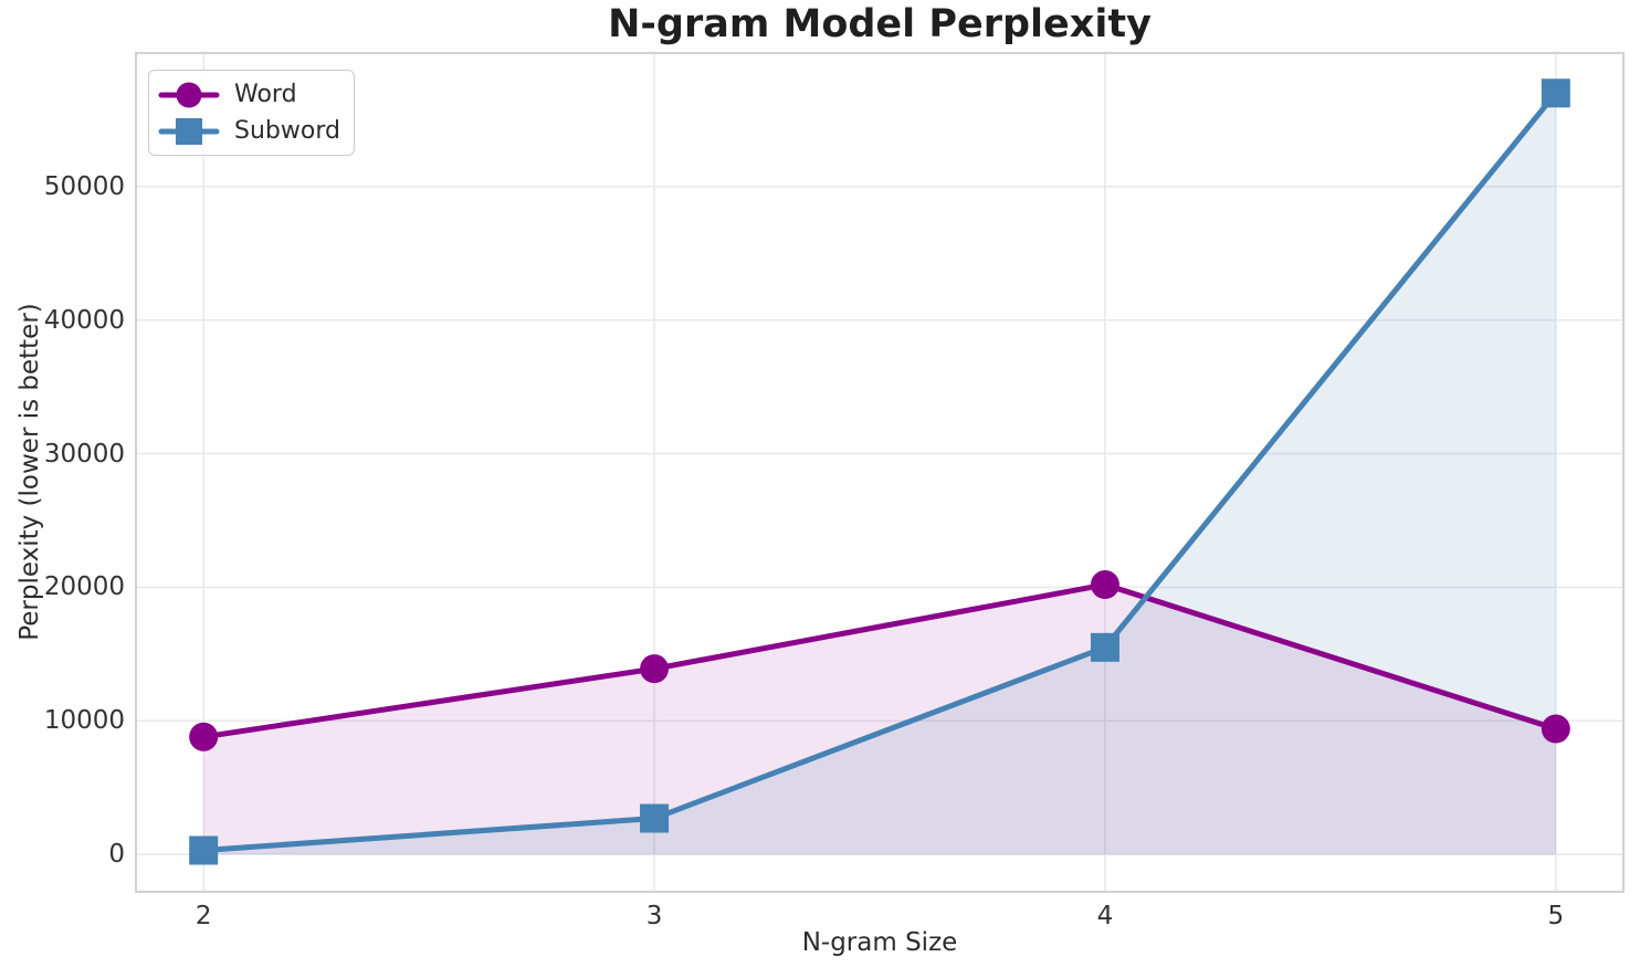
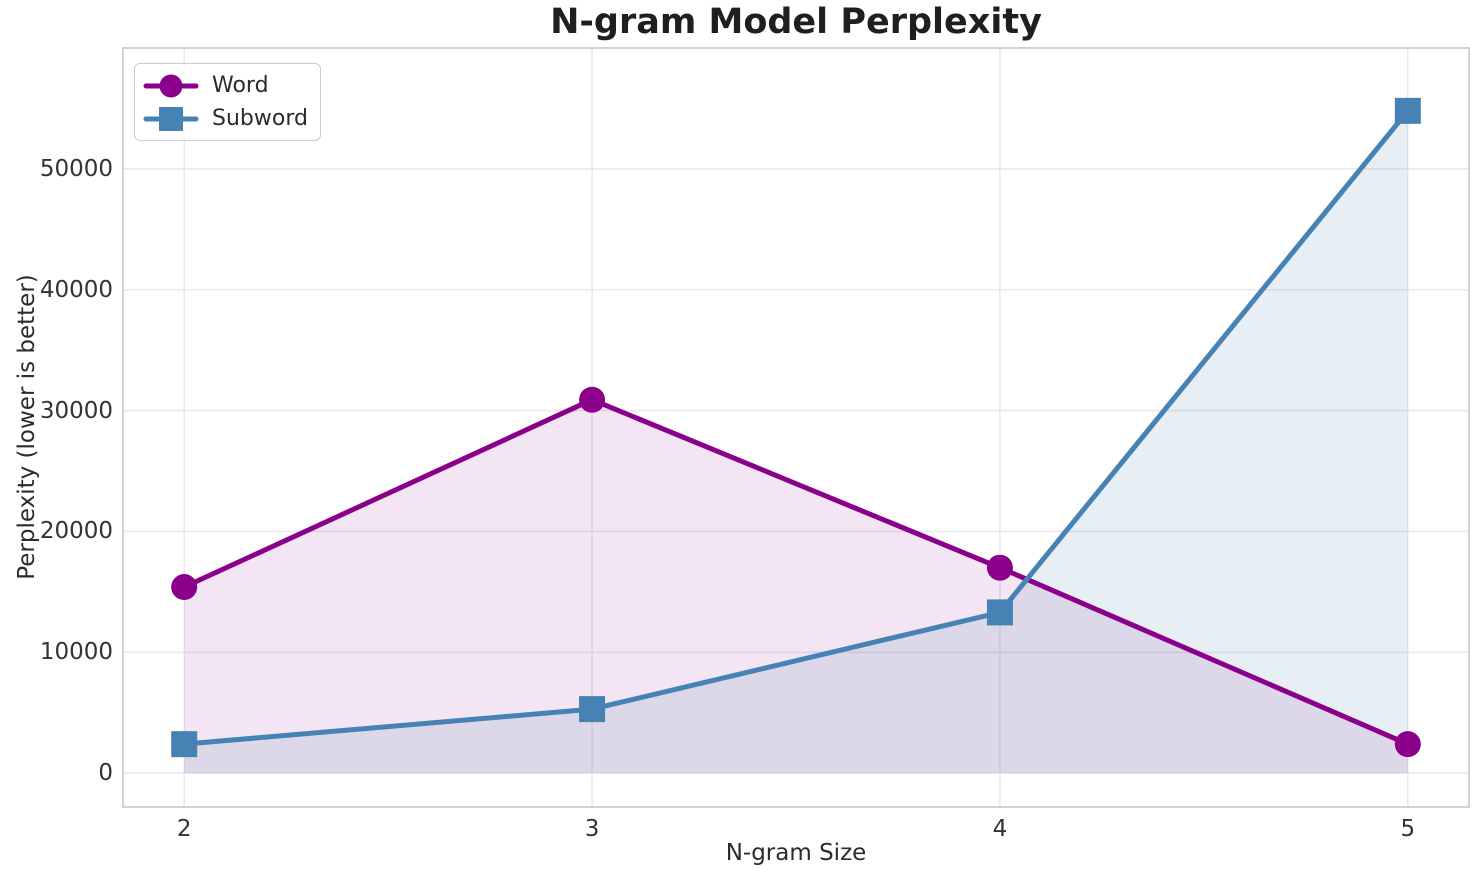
Word/2: 8800 -> 15400
Subword/2: 300 -> 2400
Word/3: 13900 -> 30900
Subword/3: 2700 -> 5300
Word/4: 20200 -> 17000
Subword/4: 15500 -> 13300
Word/5: 9400 -> 2400
Subword/5: 57000 -> 54800
